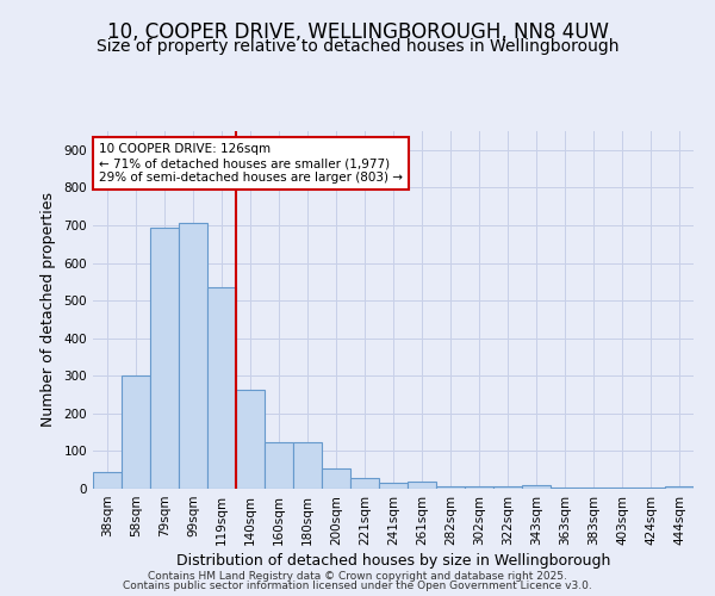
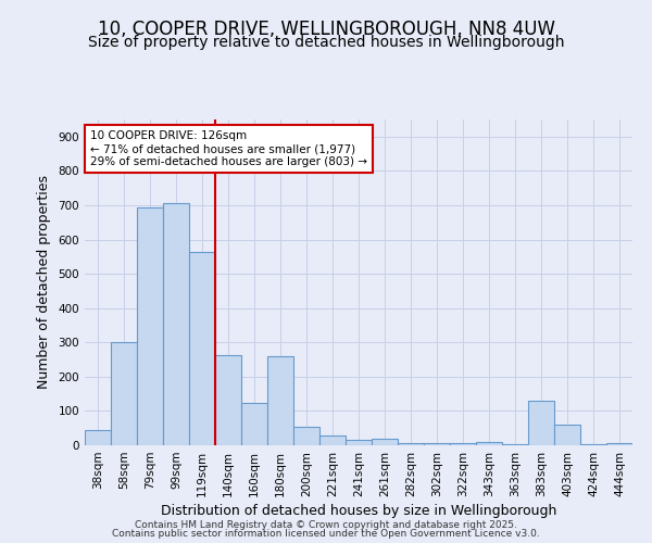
119sqm: 535 -> 565
180sqm: 122 -> 260
383sqm: 3 -> 130
403sqm: 3 -> 60
